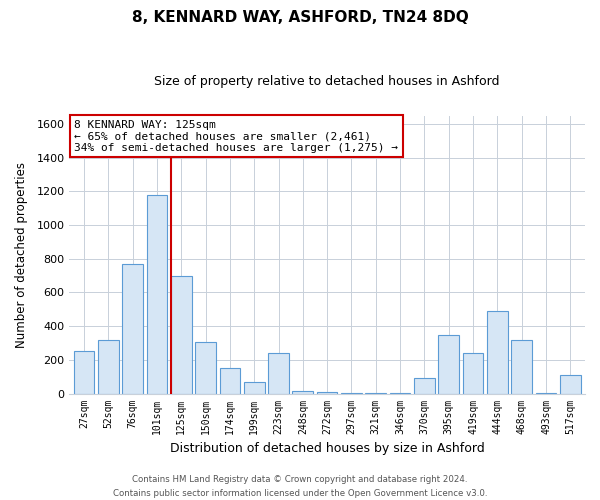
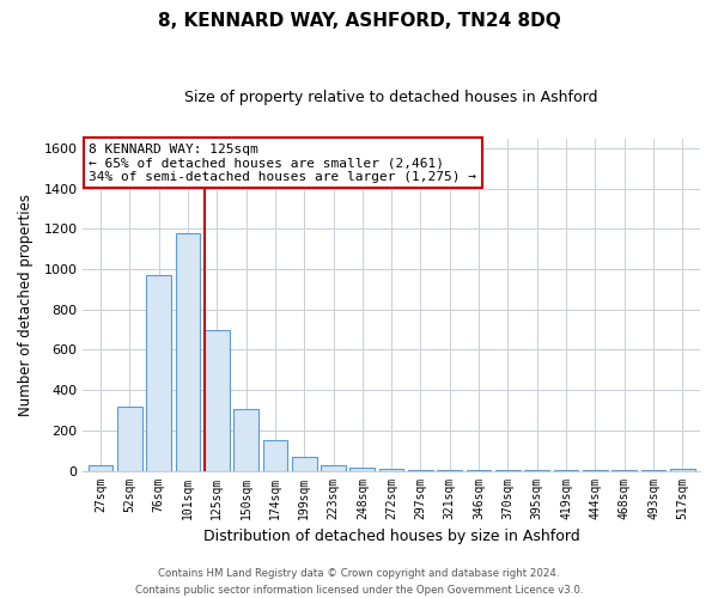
27sqm: 250 -> 20
76sqm: 770 -> 970
223sqm: 240 -> 20
370sqm: 90 -> 0
395sqm: 350 -> 0
419sqm: 240 -> 0
444sqm: 490 -> 0
468sqm: 320 -> 0
517sqm: 110 -> 10
